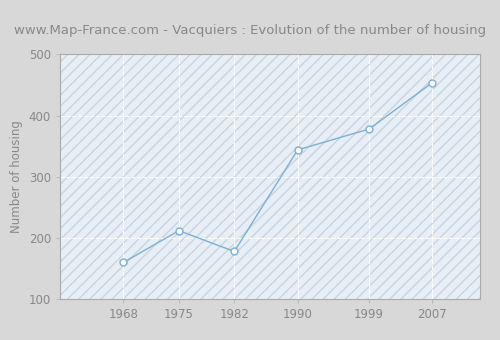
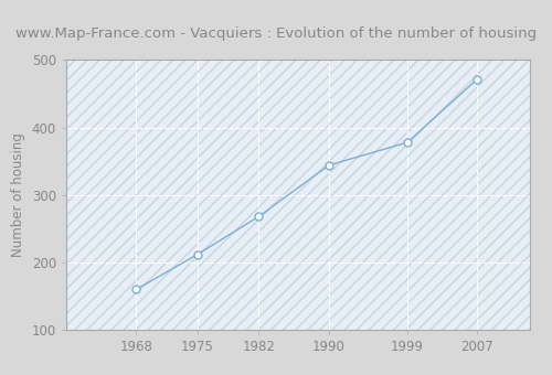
1982: 178 -> 268
2007: 454 -> 472
